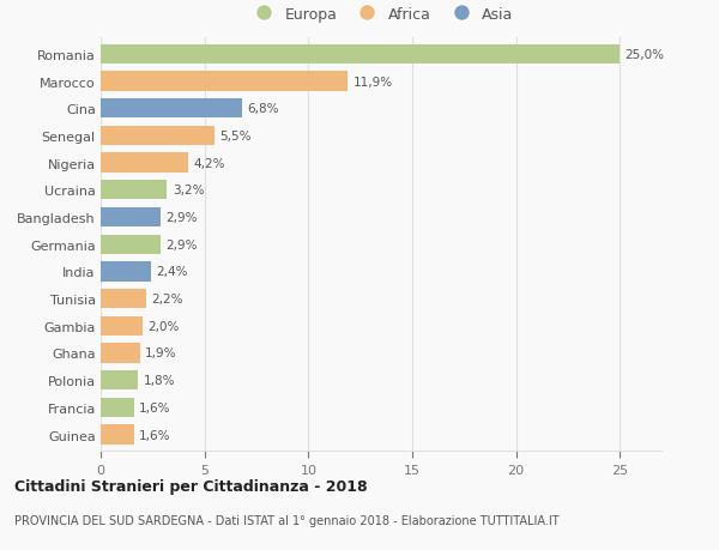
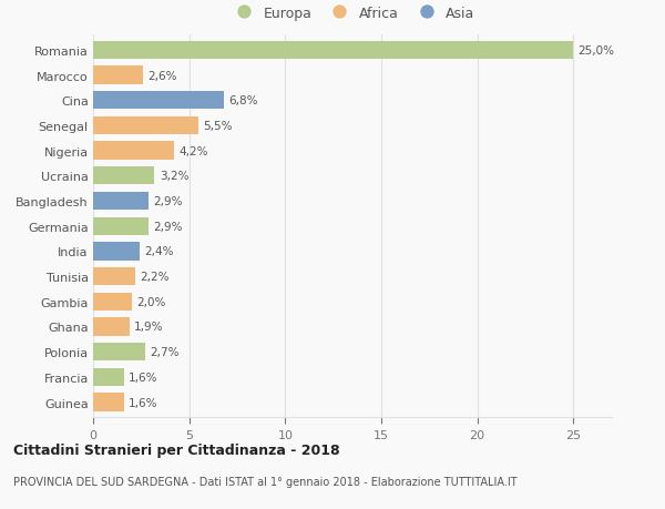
Marocco: 11,9% -> 2,6%
Polonia: 1,8% -> 2,7%
